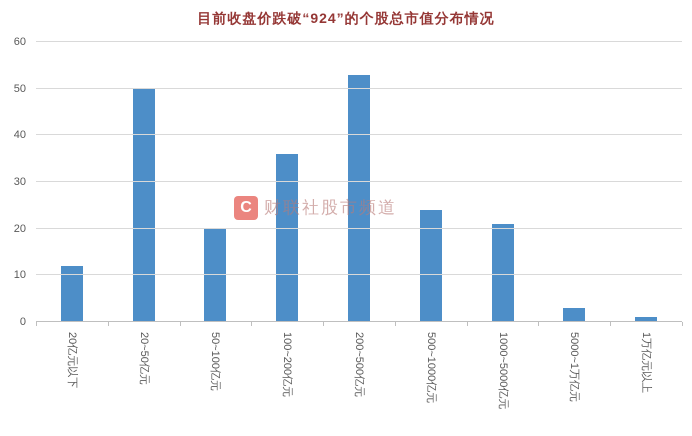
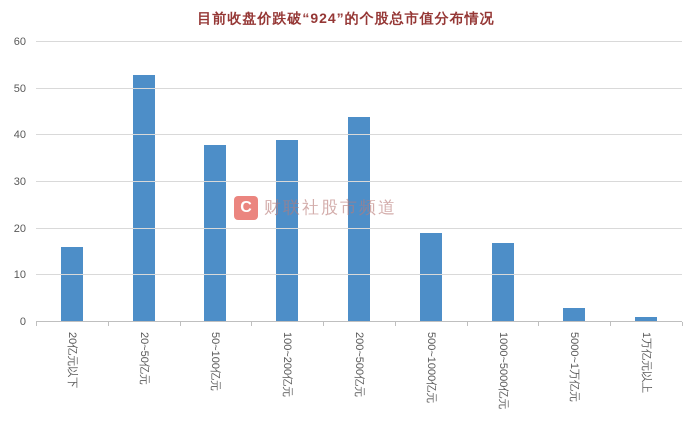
20亿元以下: 12 -> 16
20~50亿元: 50 -> 53
50~100亿元: 20 -> 38
100~200亿元: 36 -> 39
200~500亿元: 53 -> 44
500~1000亿元: 24 -> 19
1000~5000亿元: 21 -> 17
